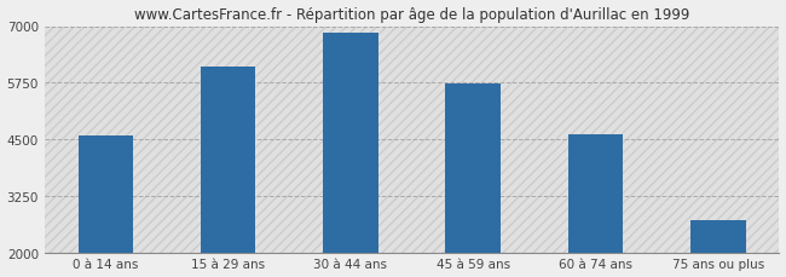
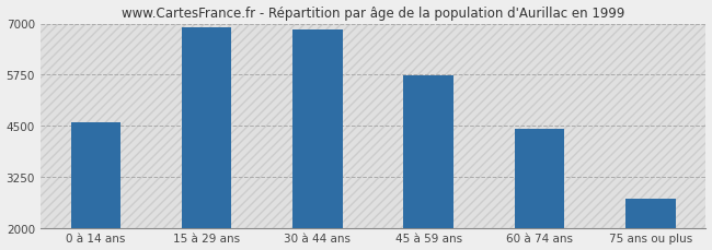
15 à 29 ans: 6100 -> 6910
60 à 74 ans: 4600 -> 4430
